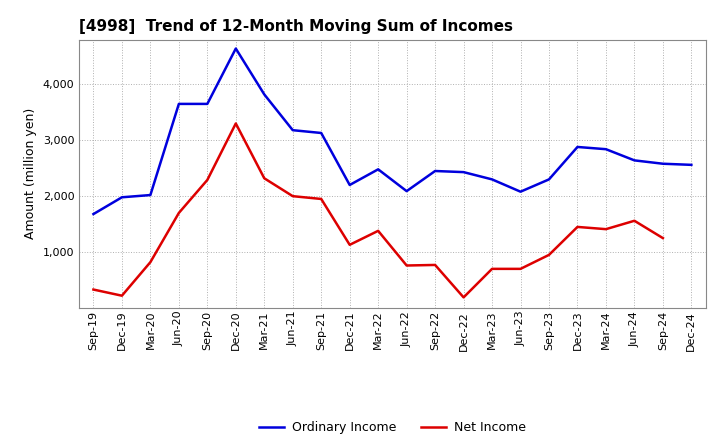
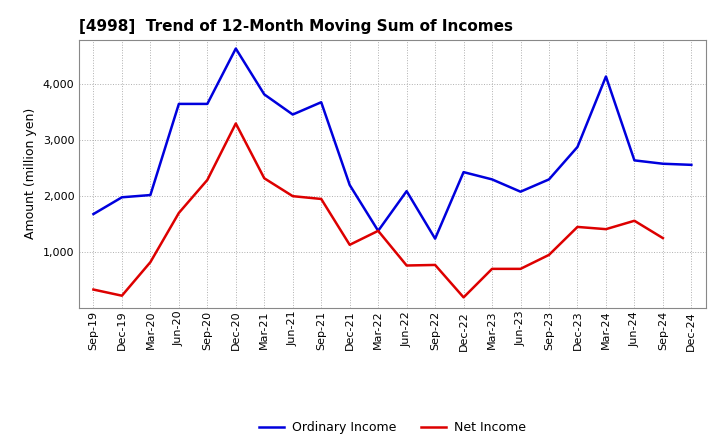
Ordinary Income/Jun-21: 3,180 -> 3,460
Ordinary Income/Sep-21: 3,130 -> 3,680
Ordinary Income/Mar-22: 2,480 -> 1,380
Ordinary Income/Sep-22: 2,450 -> 1,240
Ordinary Income/Mar-24: 2,840 -> 4,140
